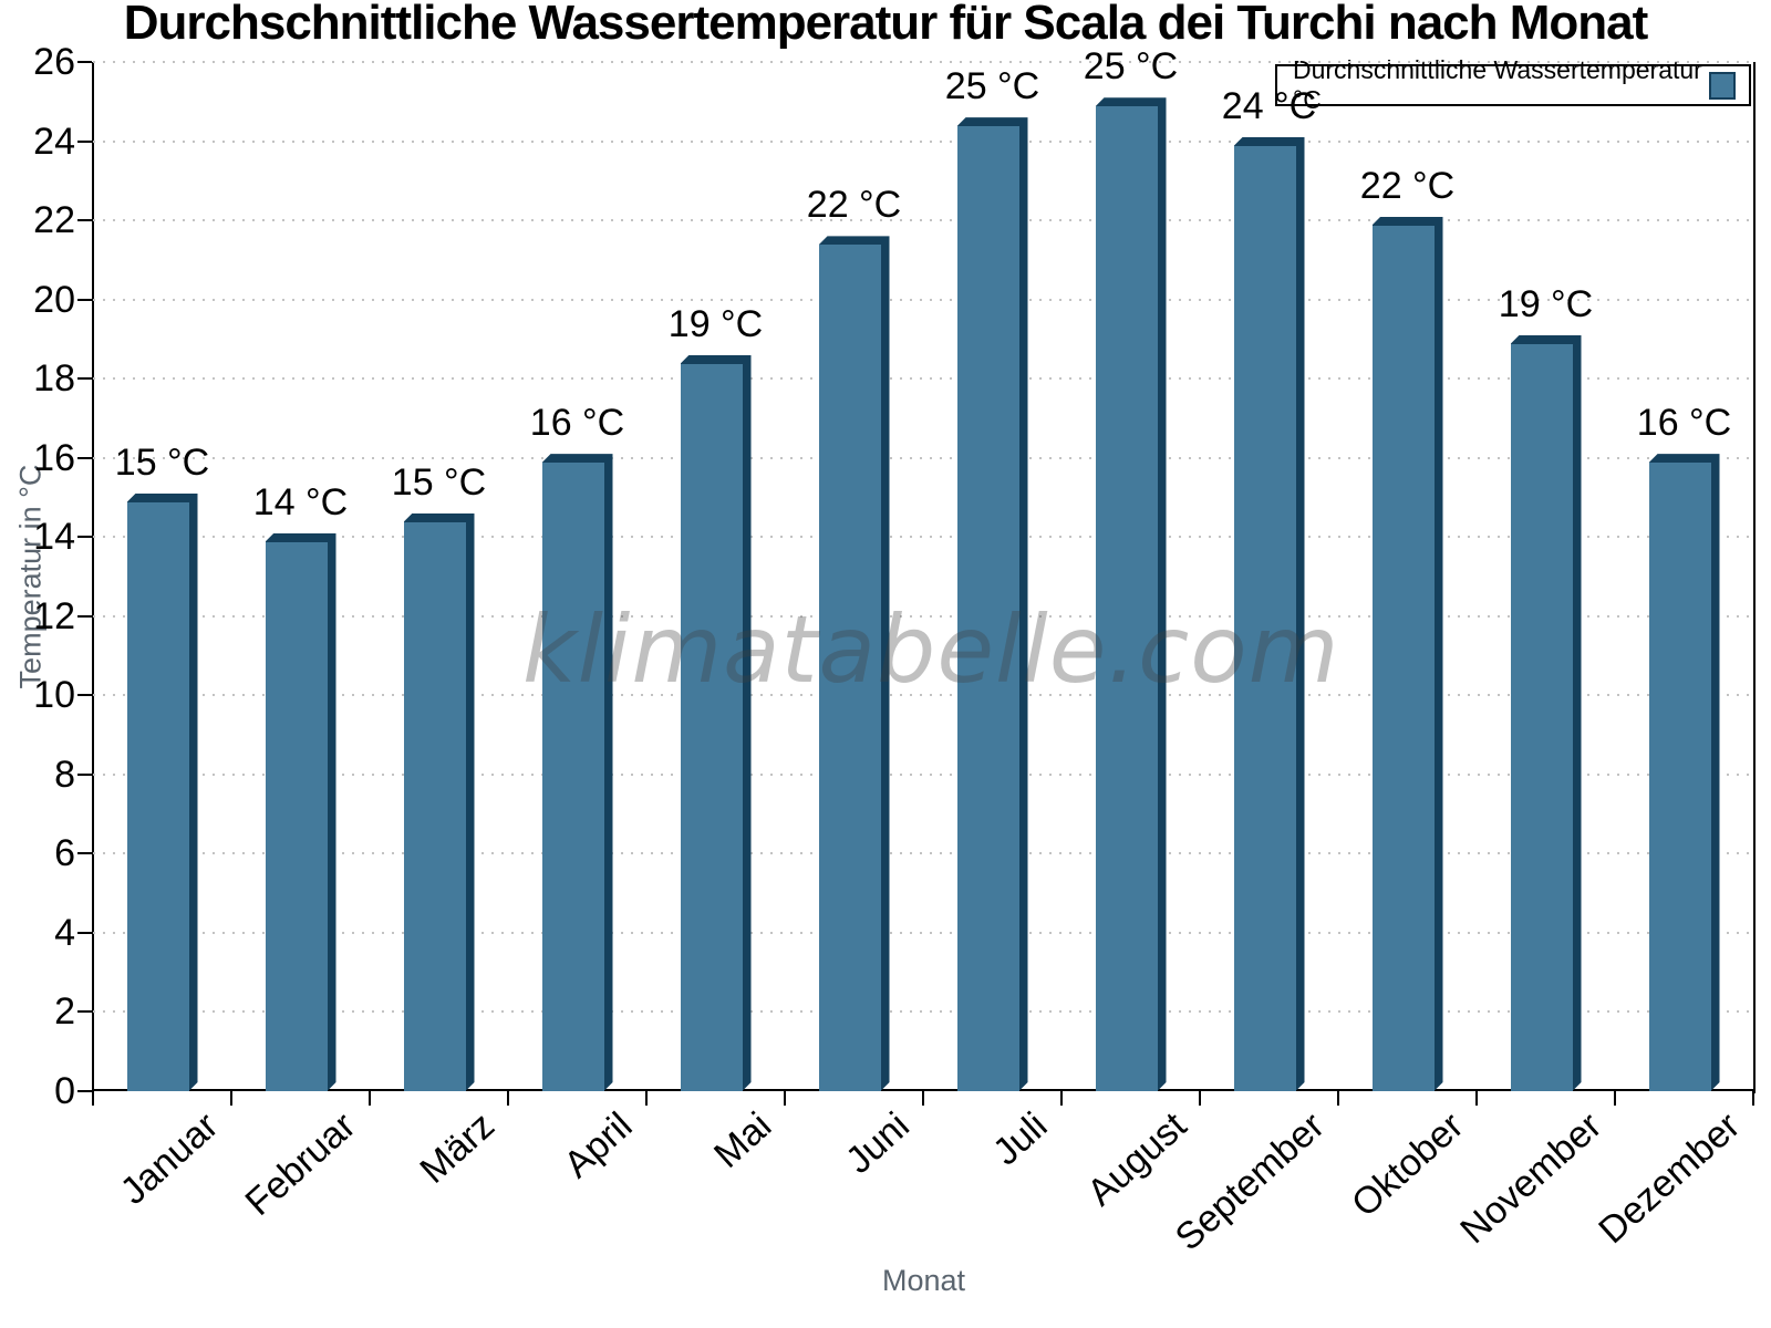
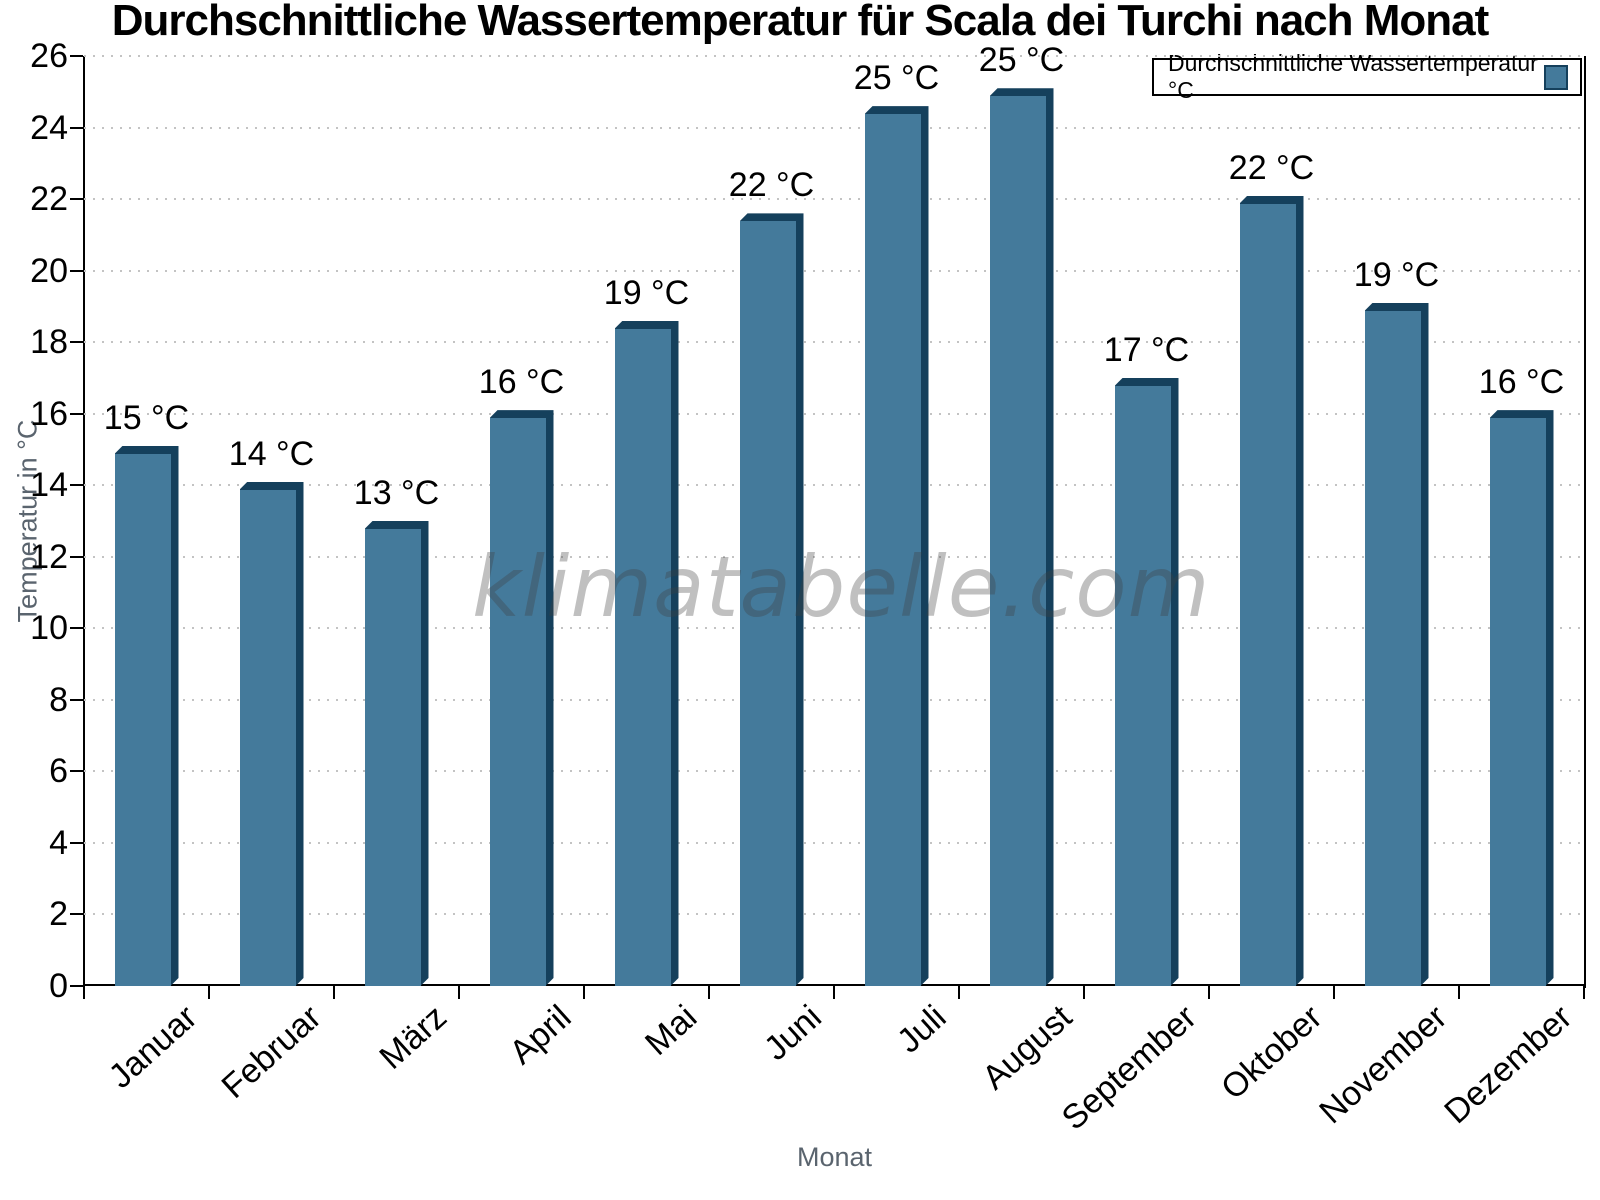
März: 15 -> 13
September: 24 -> 17
